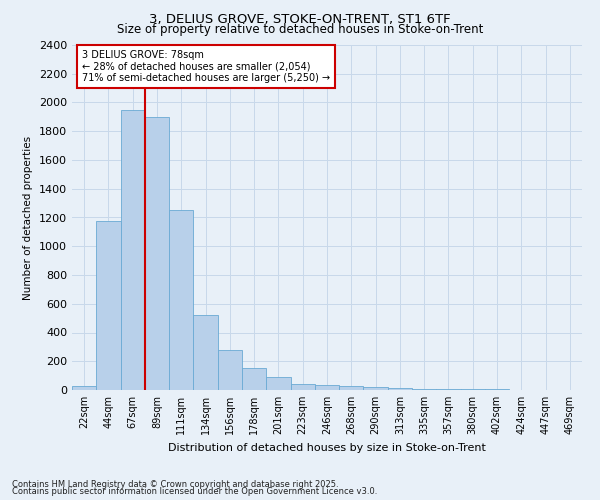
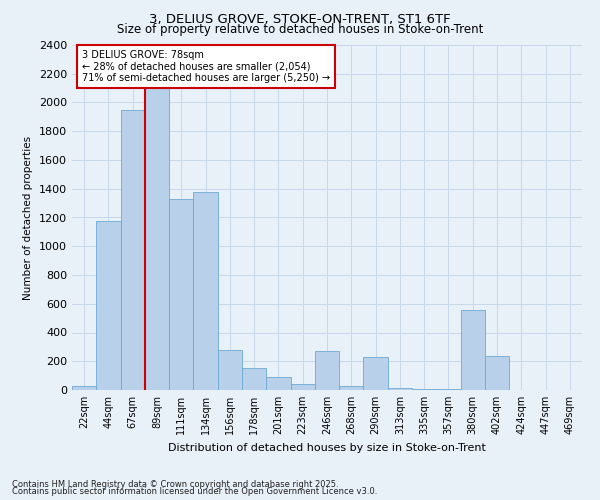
89sqm: 1900 -> 2100
111sqm: 1250 -> 1330
134sqm: 520 -> 1380
246sqm: 40 -> 270
290sqm: 20 -> 230
380sqm: 0 -> 560
402sqm: 0 -> 240
